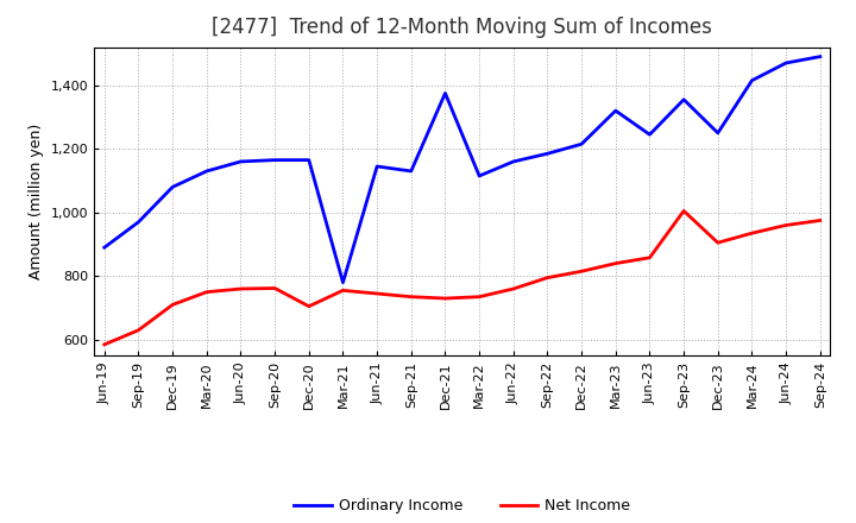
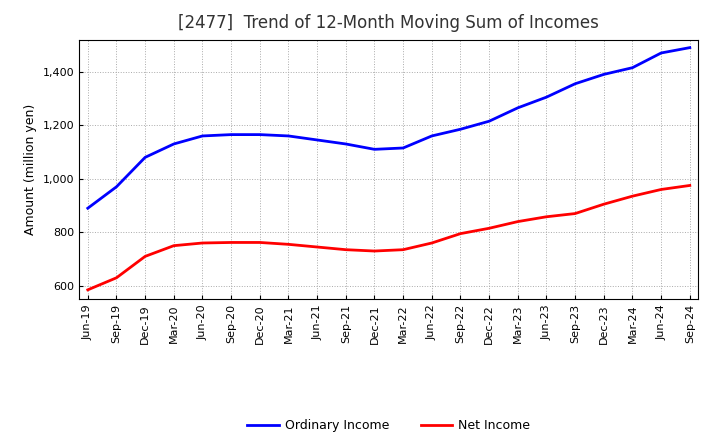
Net Income/Dec-20: 705 -> 762
Ordinary Income/Mar-21: 780 -> 1,160
Ordinary Income/Dec-21: 1,375 -> 1,110
Ordinary Income/Mar-23: 1,320 -> 1,265
Ordinary Income/Jun-23: 1,245 -> 1,305
Net Income/Sep-23: 1,005 -> 870
Ordinary Income/Dec-23: 1,250 -> 1,390
